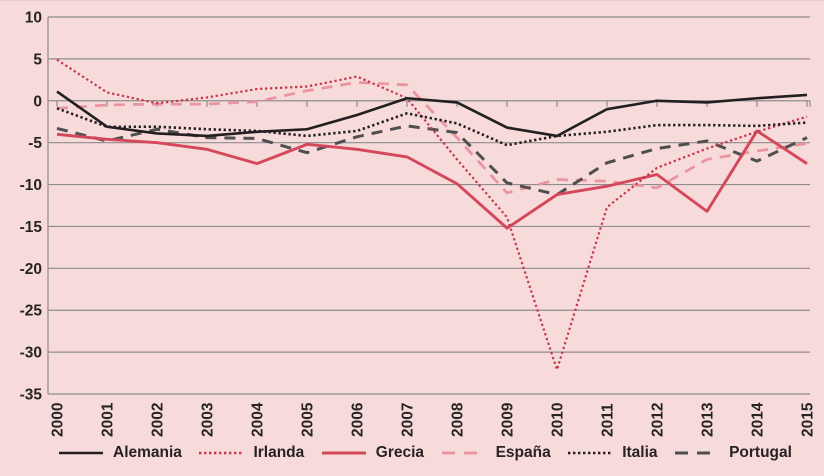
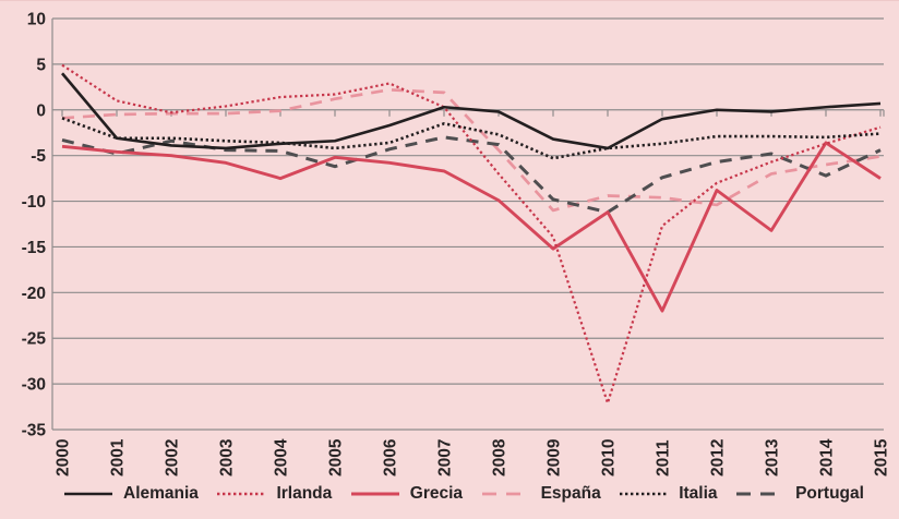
Alemania/2000: 1 -> 4
Grecia/2011: -10 -> -22
